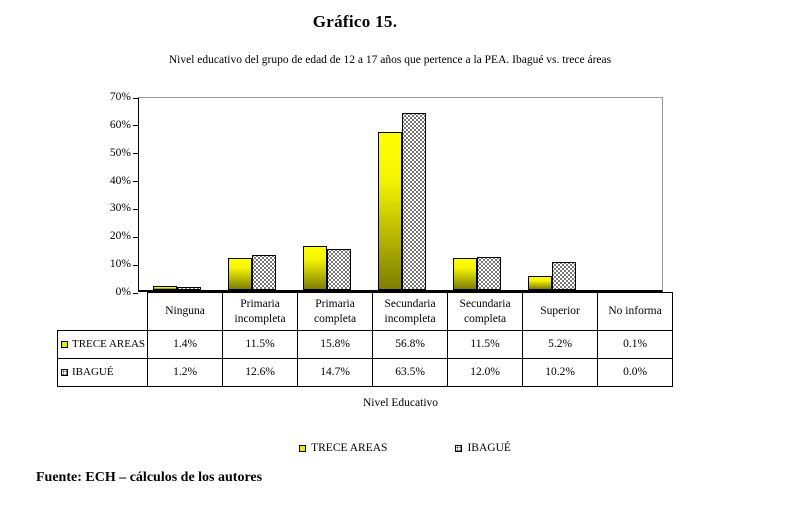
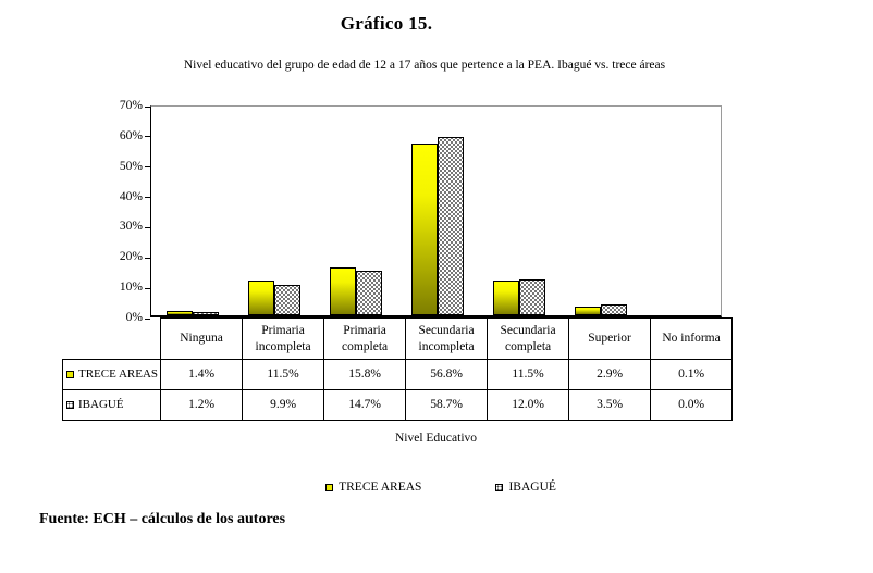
IBAGUÉ/Primaria incompleta: 12.6% -> 9.9%
IBAGUÉ/Secundaria incompleta: 63.5% -> 58.7%
TRECE AREAS/Superior: 5.2% -> 2.9%
IBAGUÉ/Superior: 10.2% -> 3.5%
